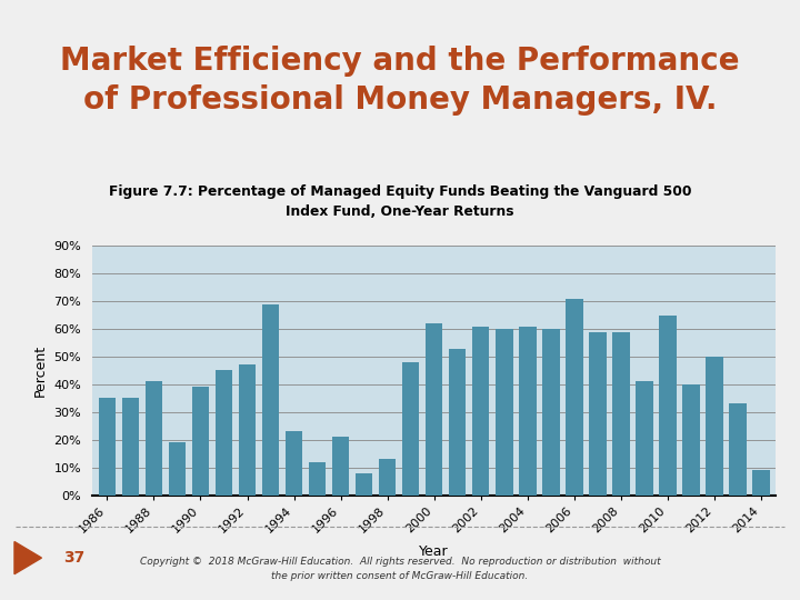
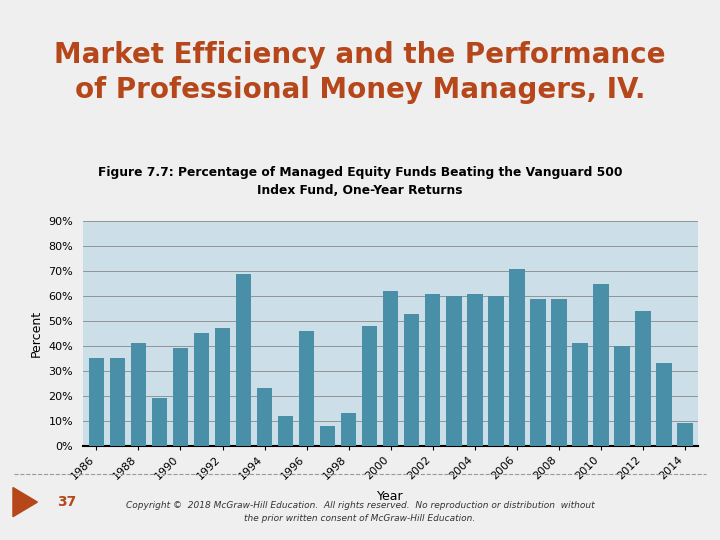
1996: 21% -> 46%
2012: 50% -> 54%
